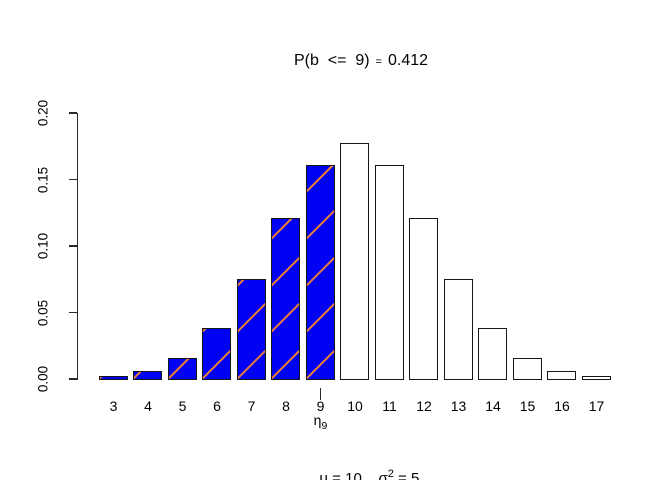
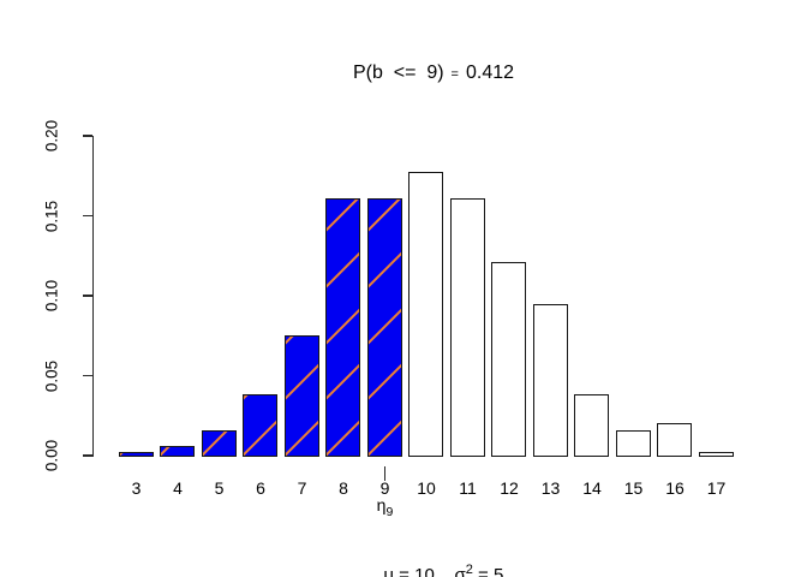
8: 0.120 -> 0.160
13: 0.074 -> 0.094
16: 0.005 -> 0.019
